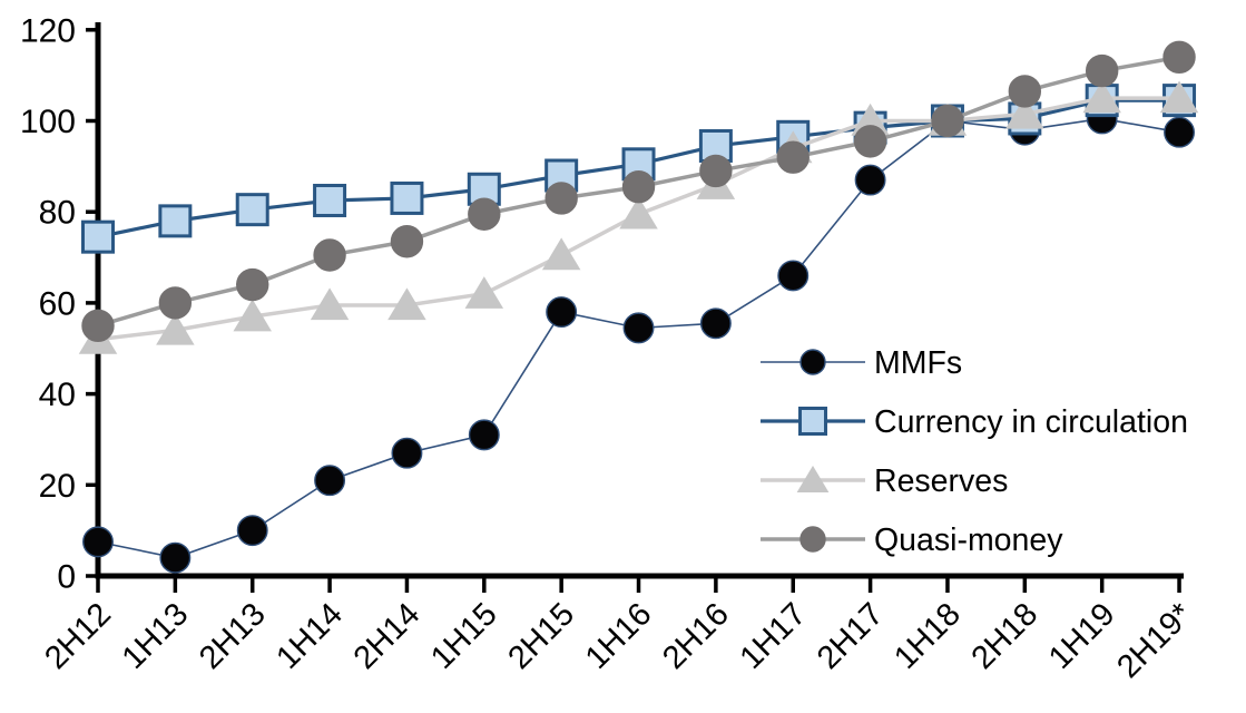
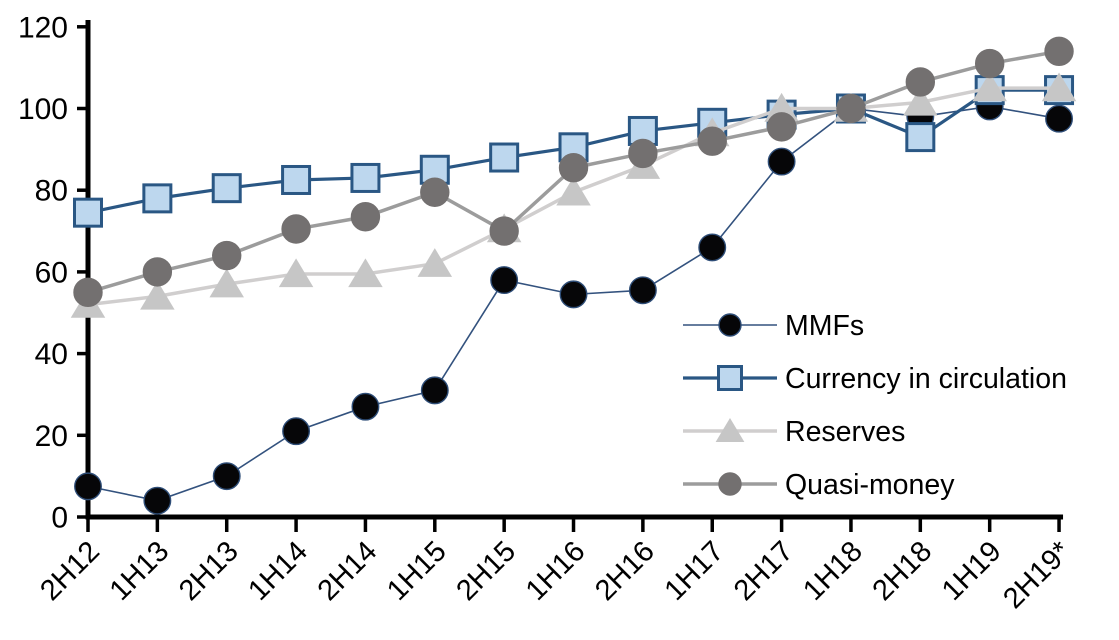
Quasi-money/2H15: 83 -> 70
Currency in circulation/2H18: 100 -> 93
